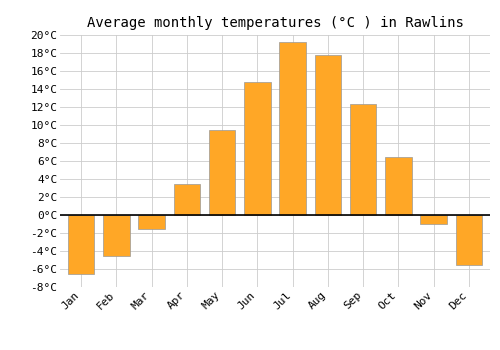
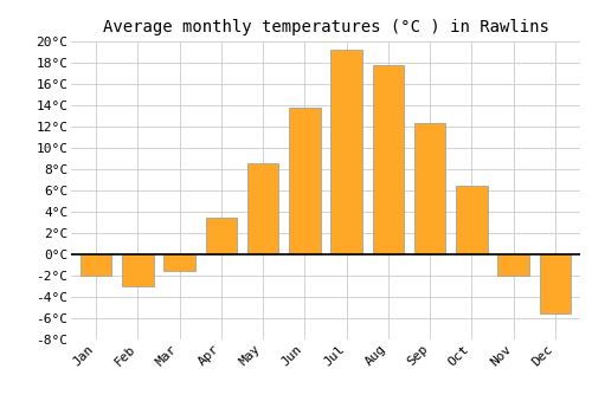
Jan: -6.5°C -> -2.0°C
Feb: -4.5°C -> -3.0°C
May: 9.5°C -> 8.6°C
Jun: 14.8°C -> 13.8°C
Nov: -1.0°C -> -2.0°C
